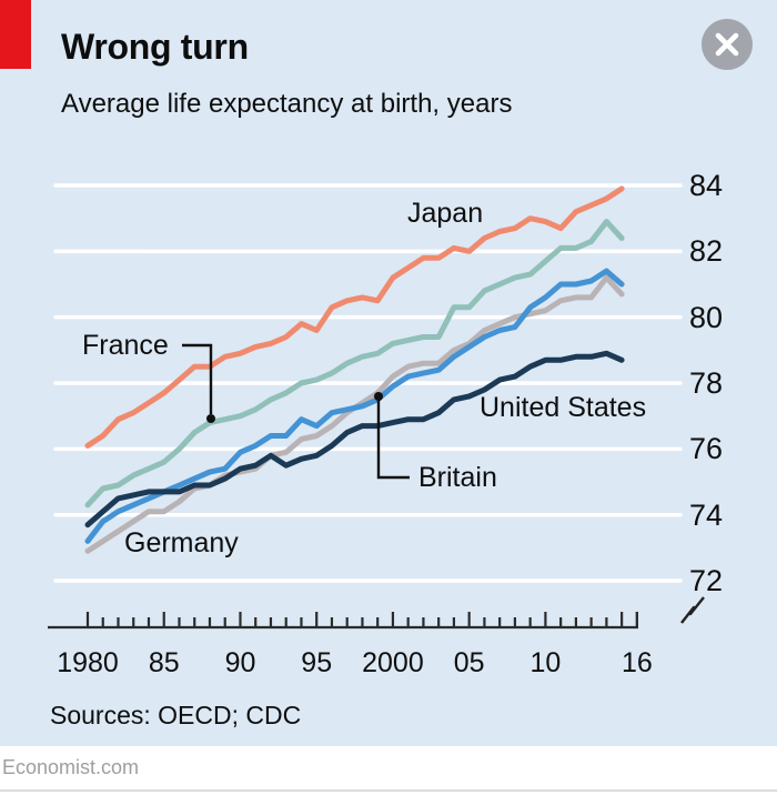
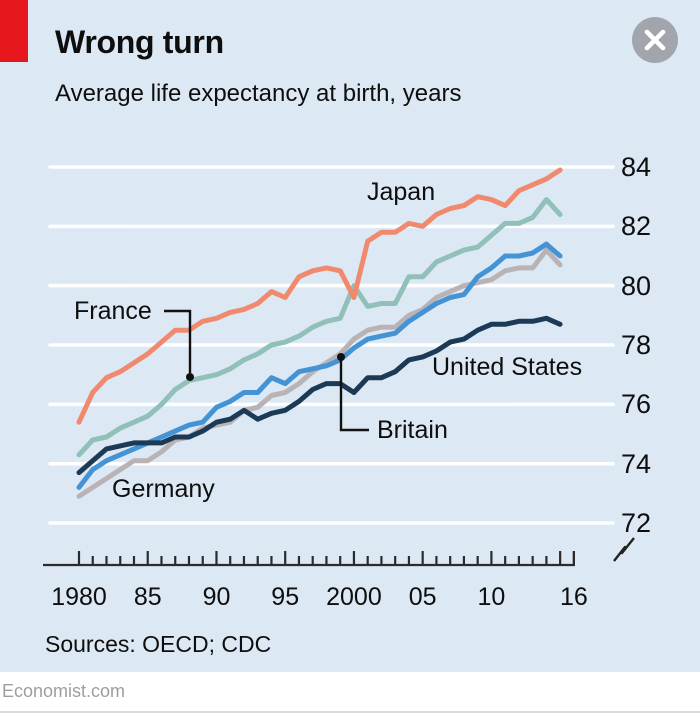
Japan/1980: 76.1 -> 75.4
Japan/2000: 81.2 -> 79.6
France/2000: 79.2 -> 80.0
United States/2000: 76.8 -> 76.4
